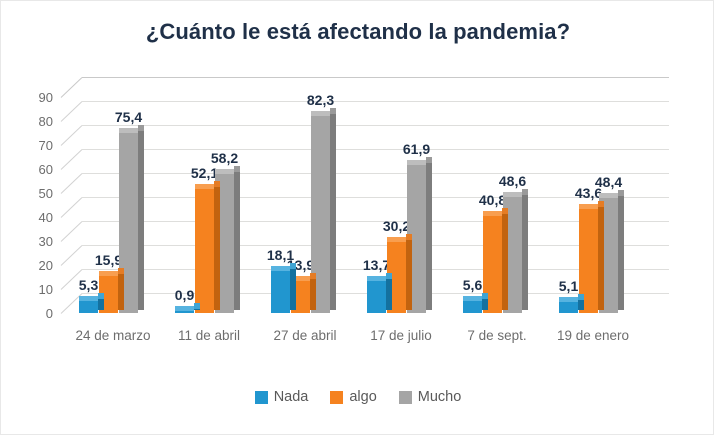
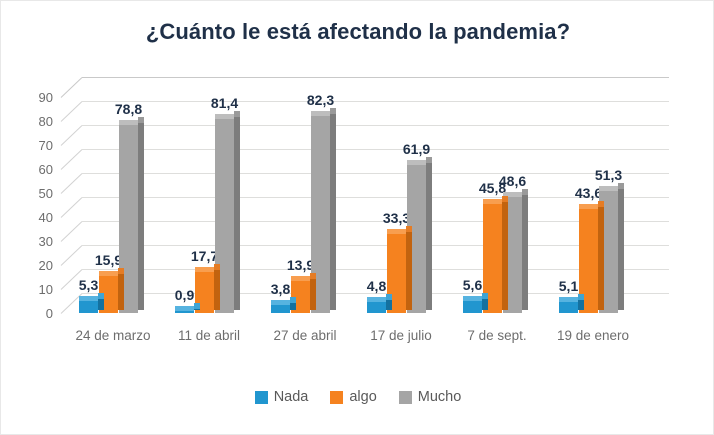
Mucho/24 de marzo: 75,4 -> 78,8
algo/11 de abril: 52,1 -> 17,7
Mucho/11 de abril: 58,2 -> 81,4
Nada/27 de abril: 18,1 -> 3,8
Nada/17 de julio: 13,7 -> 4,8
algo/17 de julio: 30,2 -> 33,3
algo/7 de sept.: 40,8 -> 45,8
Mucho/19 de enero: 48,4 -> 51,3
